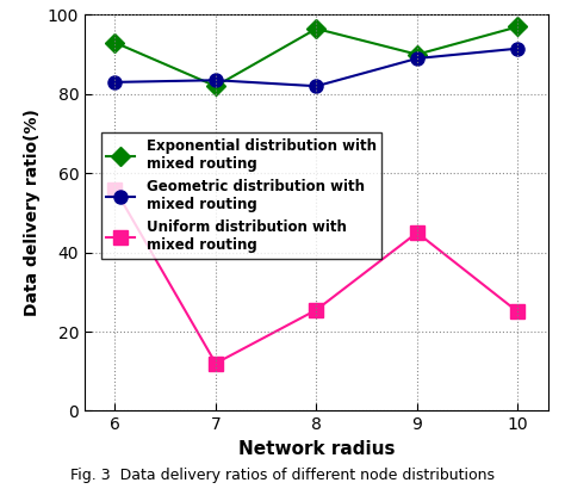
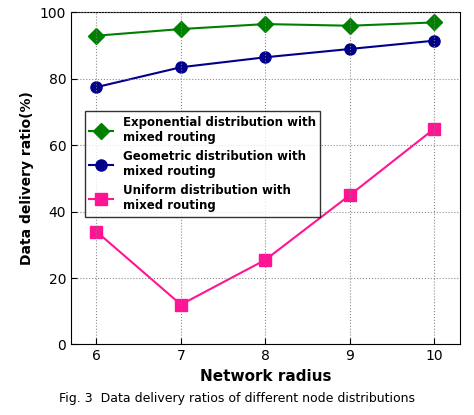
Geometric distribution with mixed routing/6: 83.0 -> 77.5
Uniform distribution with mixed routing/6: 56.0 -> 34.0
Exponential distribution with mixed routing/7: 82.0 -> 95.0
Geometric distribution with mixed routing/8: 82.0 -> 86.5
Exponential distribution with mixed routing/9: 90.0 -> 96.0
Uniform distribution with mixed routing/10: 25.0 -> 65.0
